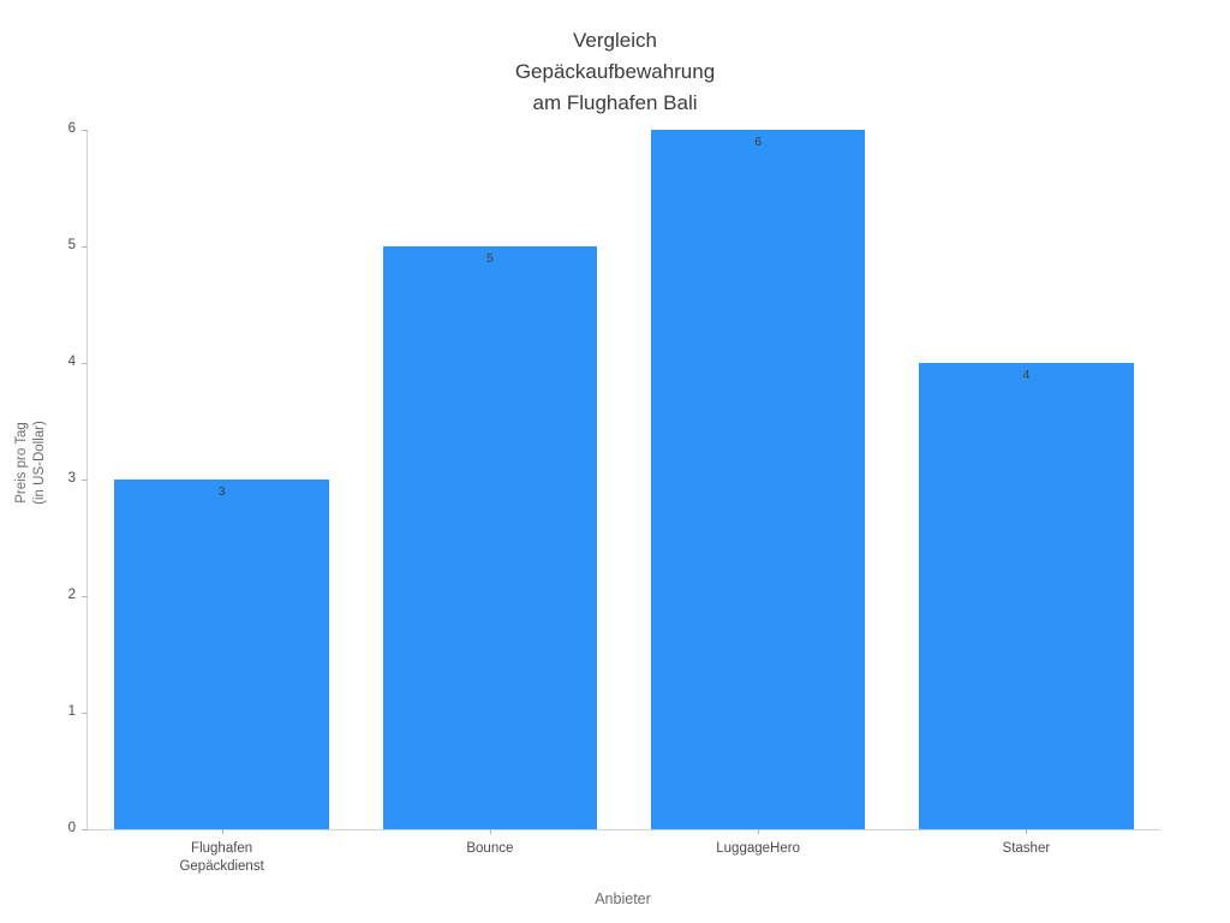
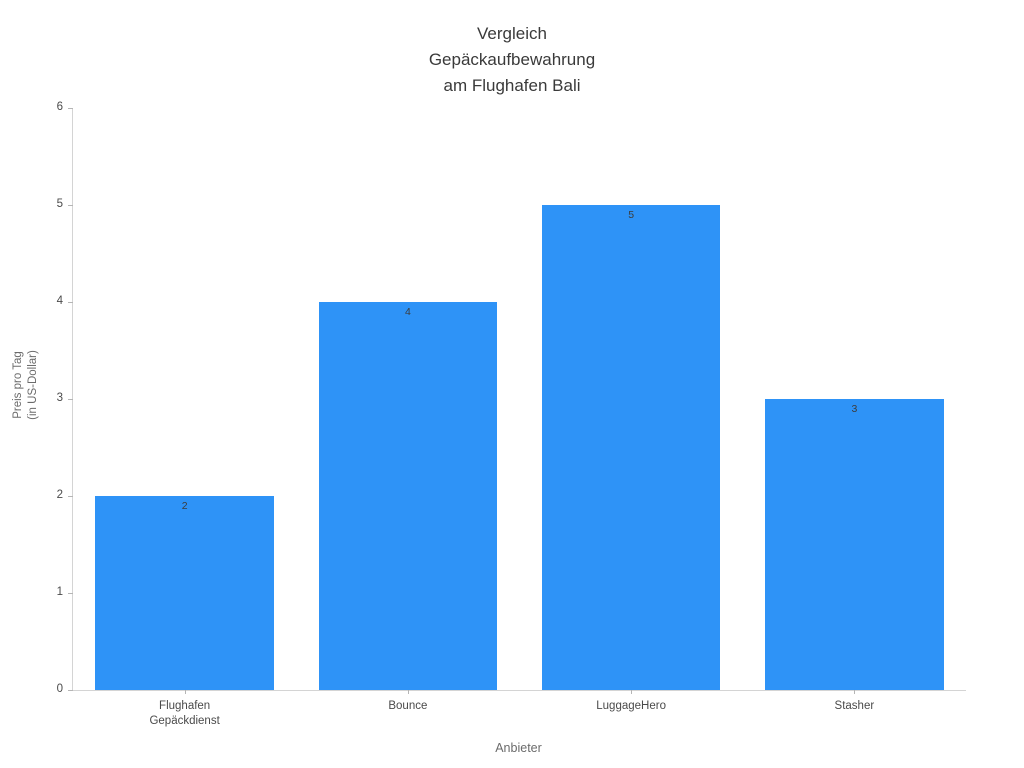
Flughafen Gepäckdienst: 3 -> 2
Bounce: 5 -> 4
LuggageHero: 6 -> 5
Stasher: 4 -> 3
